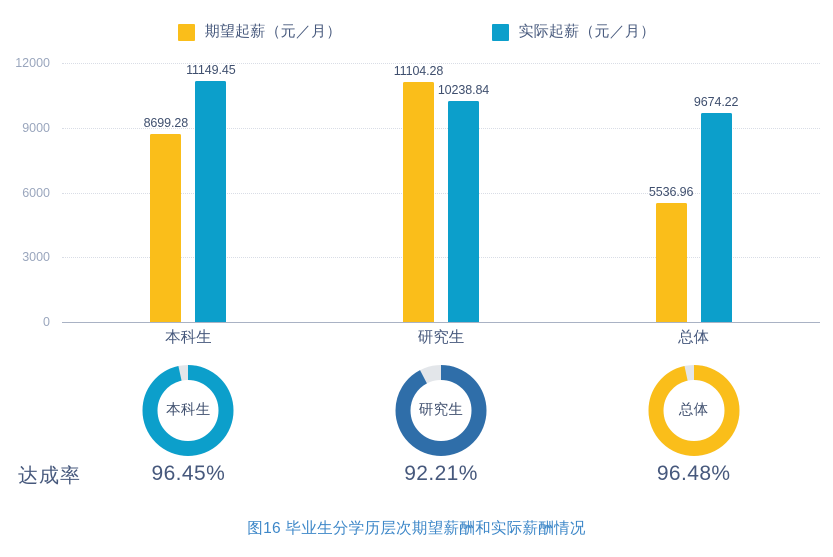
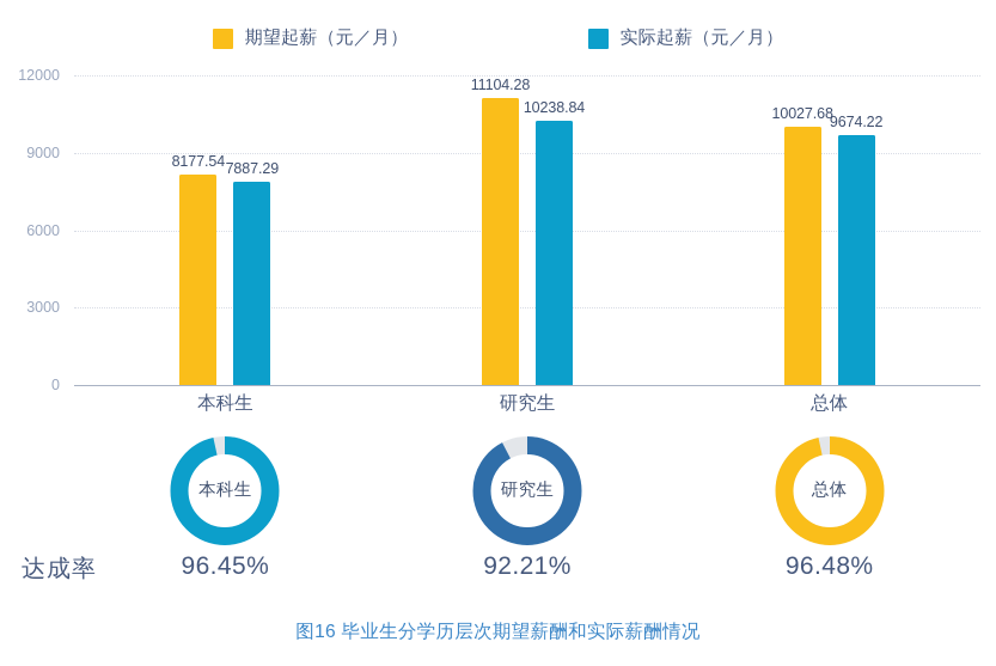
期望起薪（元／月）/本科生: 8699.28 -> 8177.54
实际起薪（元／月）/本科生: 11149.45 -> 7887.29
期望起薪（元／月）/总体: 5536.96 -> 10027.68
